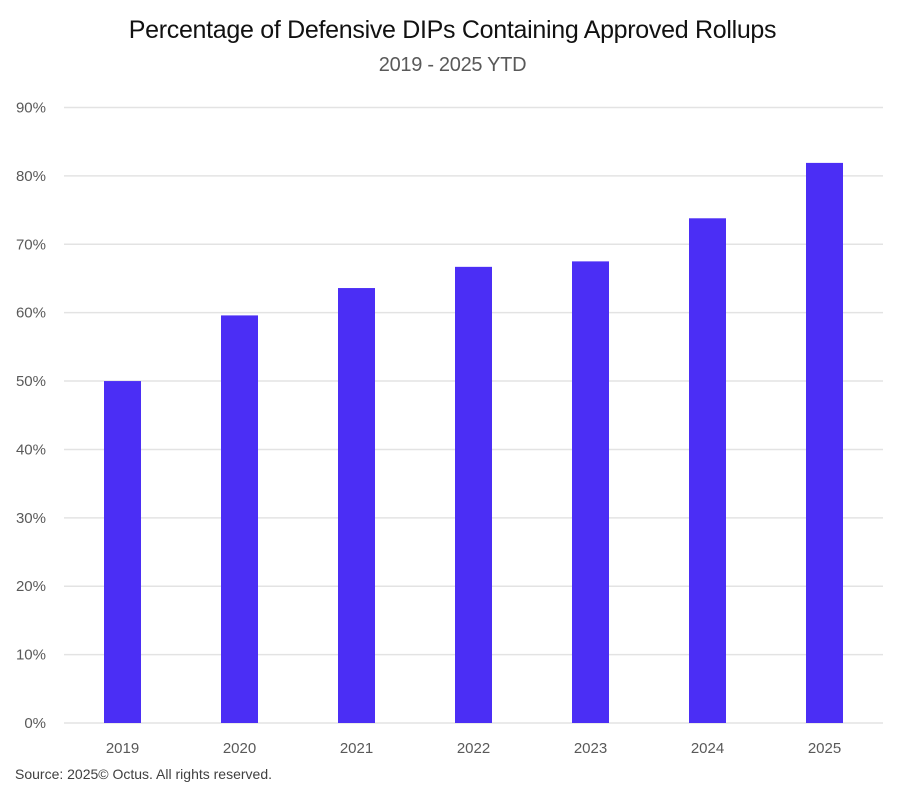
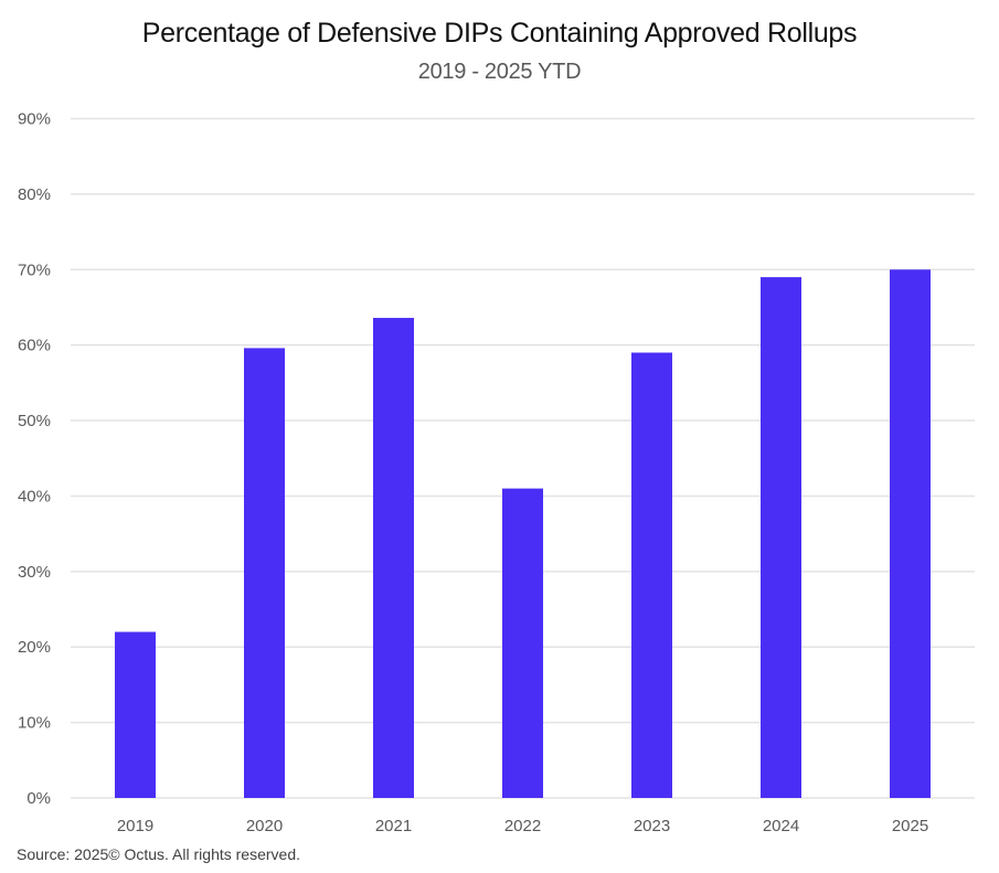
2019: 50% -> 22%
2022: 67% -> 41%
2023: 68% -> 59%
2024: 74% -> 69%
2025: 82% -> 70%
